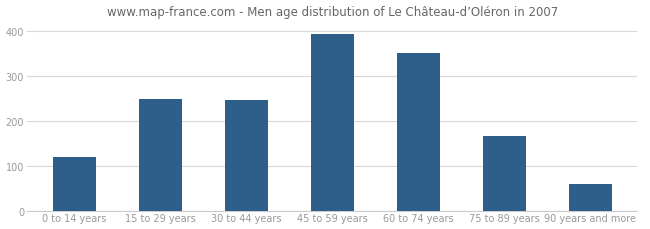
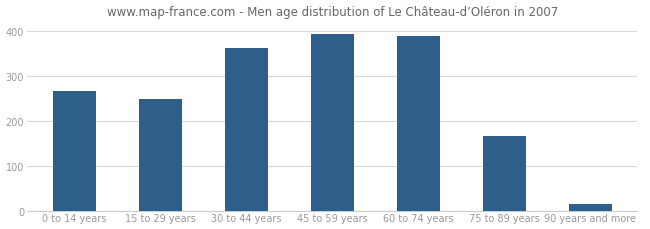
0 to 14 years: 120 -> 265
30 to 44 years: 245 -> 362
60 to 74 years: 350 -> 387
90 years and more: 60 -> 15
